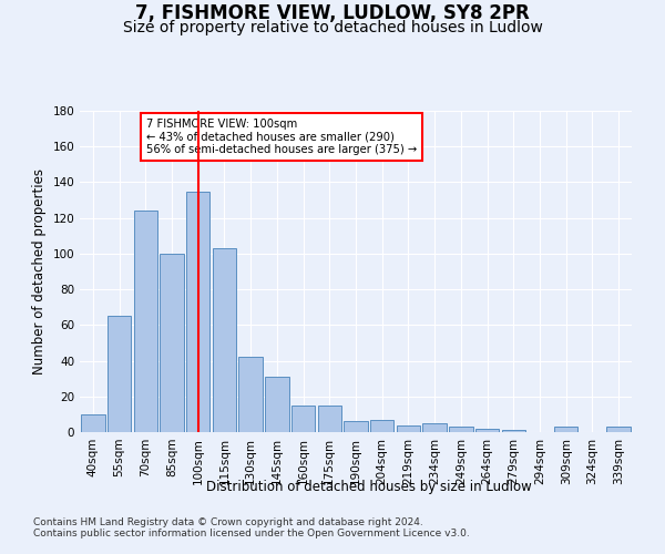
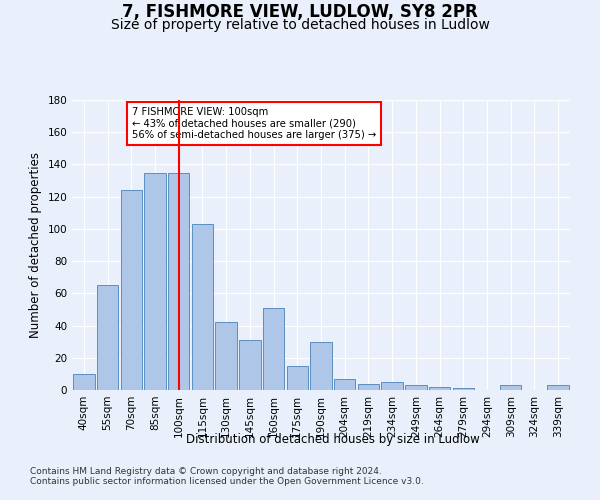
85sqm: 100 -> 135
160sqm: 15 -> 51
190sqm: 6 -> 30
